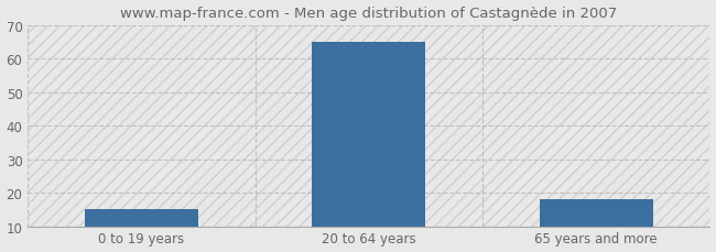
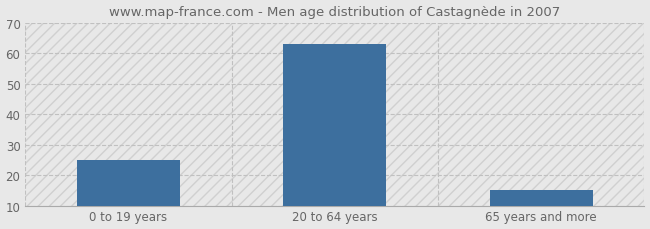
0 to 19 years: 15 -> 25
20 to 64 years: 65 -> 63
65 years and more: 18 -> 15
